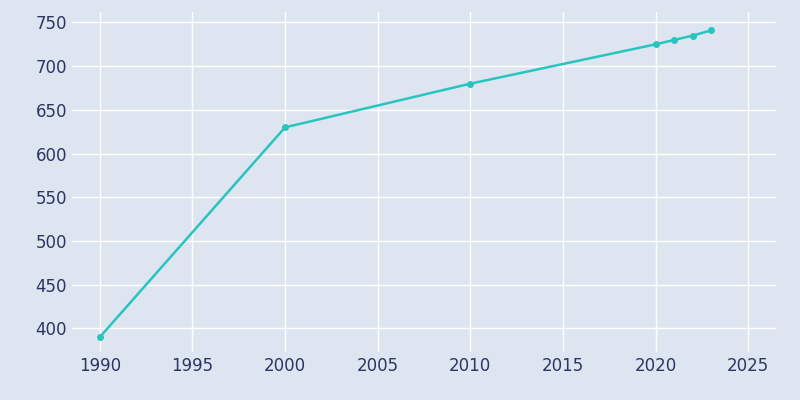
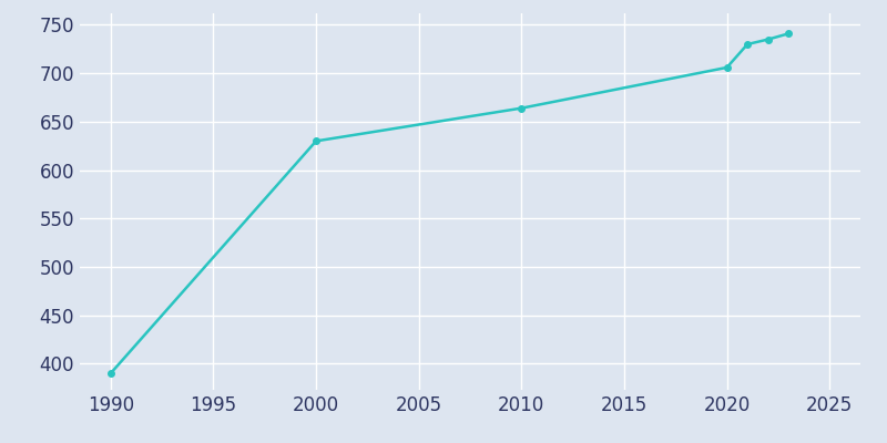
2010: 680 -> 664
2020: 725 -> 706
